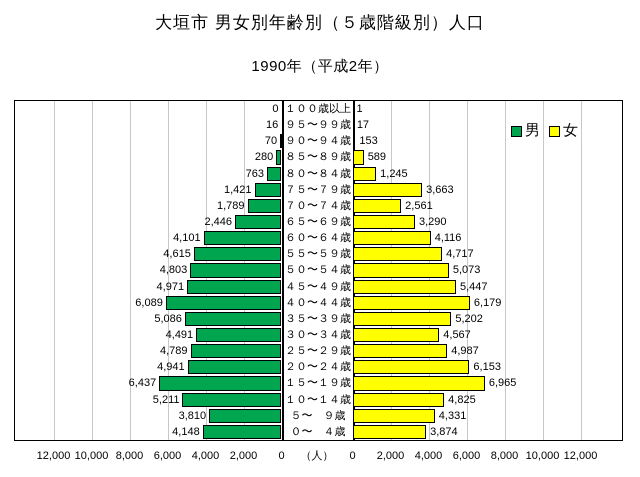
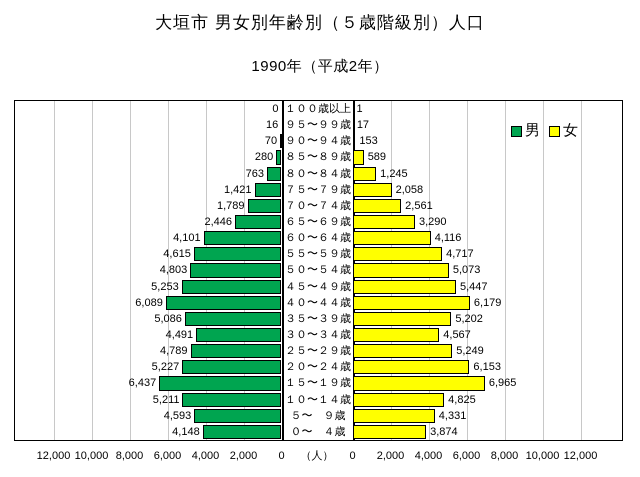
女/７５〜７９歳: 3,663 -> 2,058
男/４５〜４９歳: 4,971 -> 5,253
女/２５〜２９歳: 4,987 -> 5,249
男/２０〜２４歳: 4,941 -> 5,227
男/５〜 ９歳: 3,810 -> 4,593
